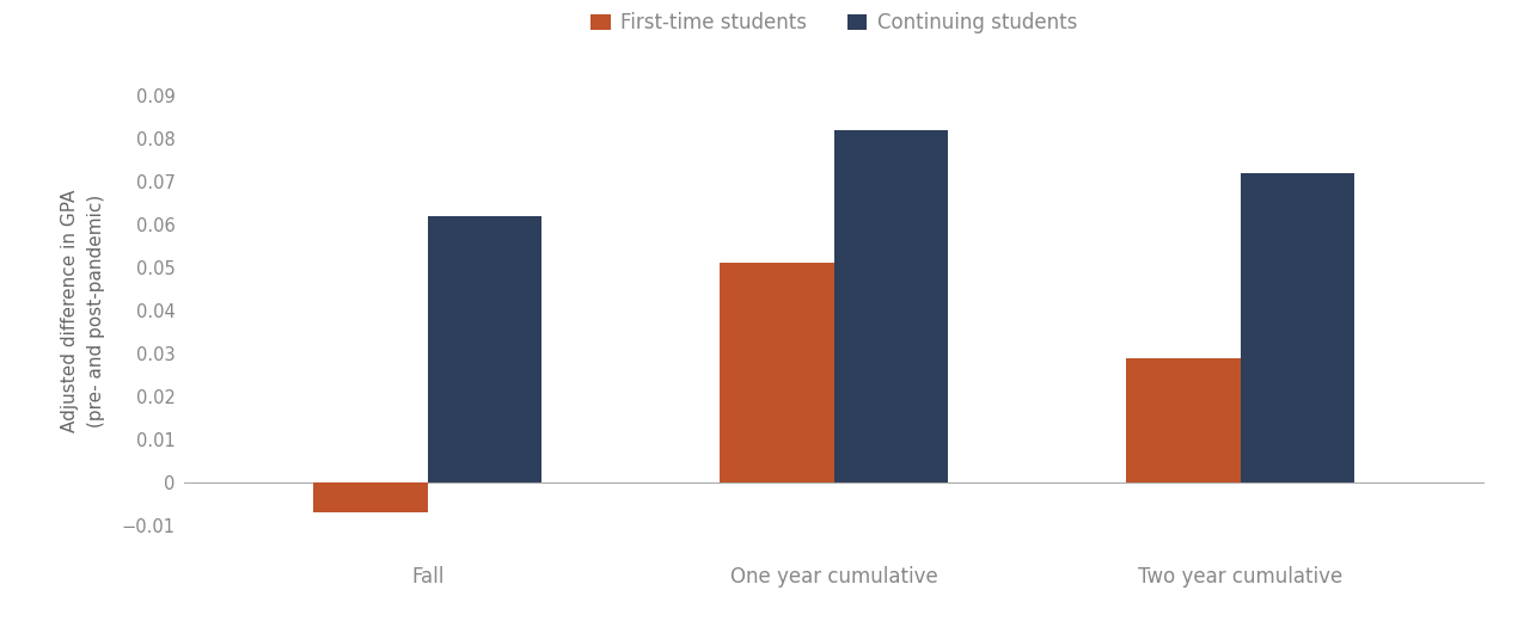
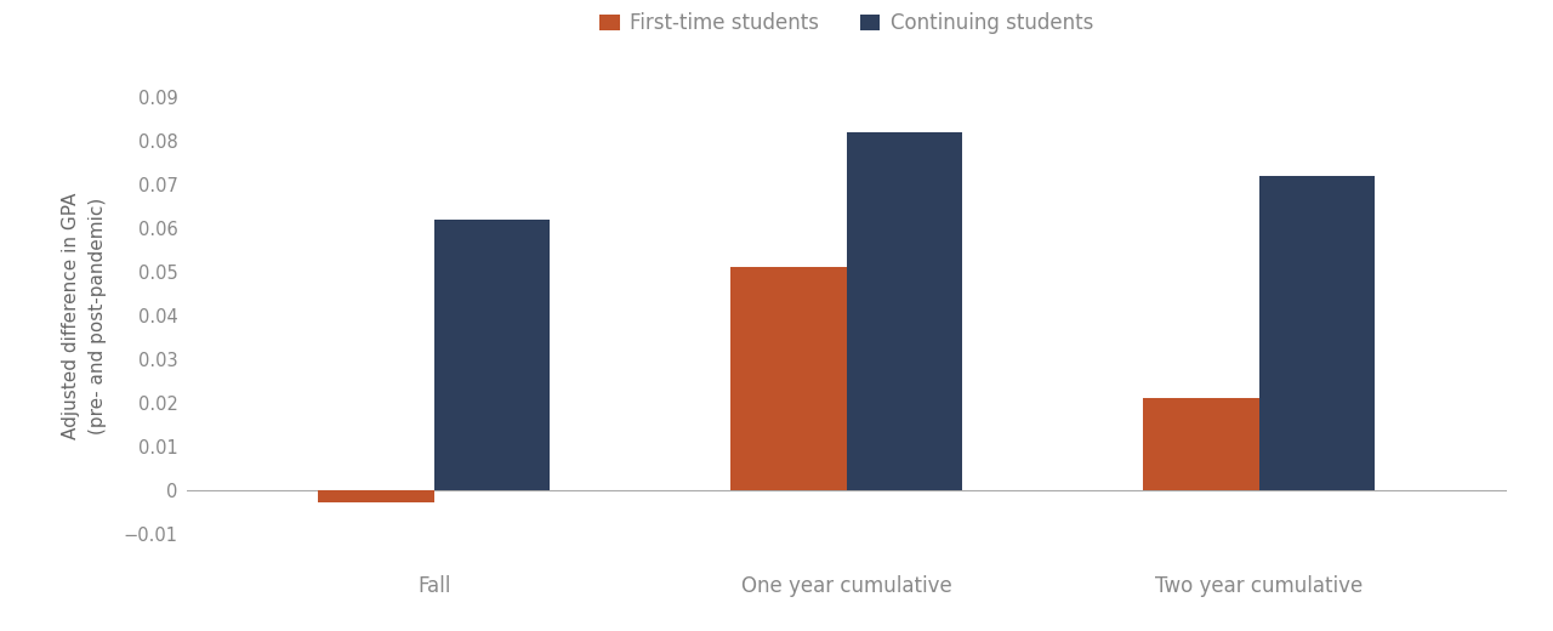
First-time students/Fall: -0.007 -> -0.003
First-time students/Two year cumulative: 0.029 -> 0.021
